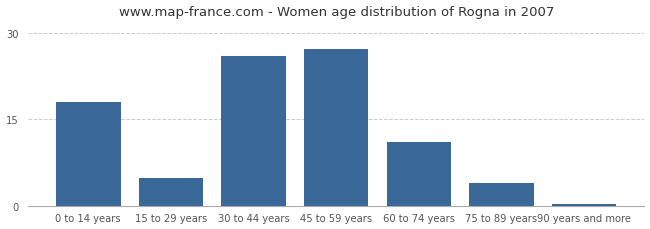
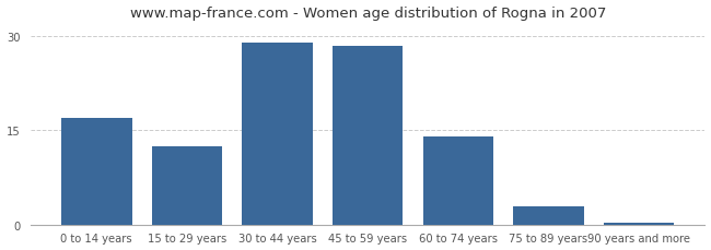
0 to 14 years: 18.0 -> 17.0
15 to 29 years: 4.8 -> 12.5
30 to 44 years: 26.0 -> 29.0
45 to 59 years: 27.2 -> 28.5
60 to 74 years: 11.0 -> 14.0
75 to 89 years: 4.0 -> 3.0
